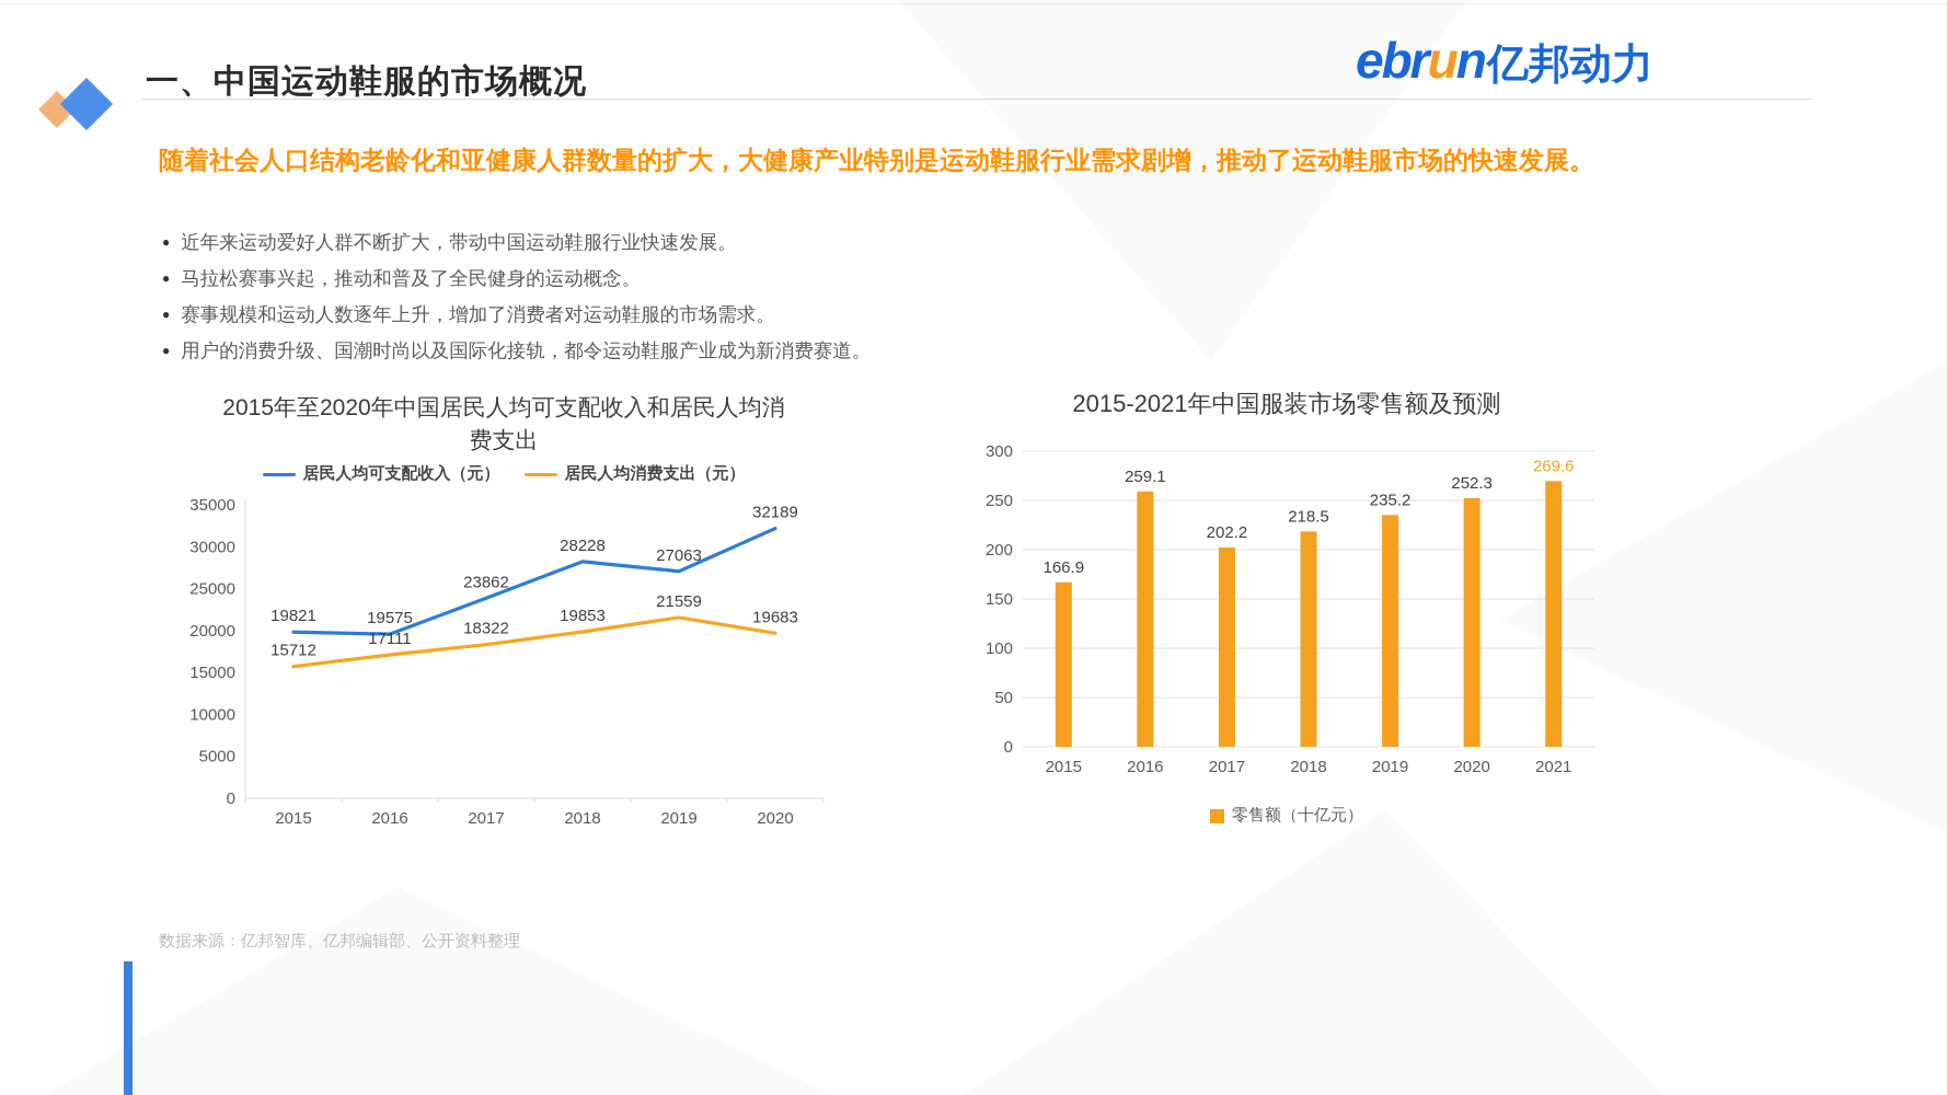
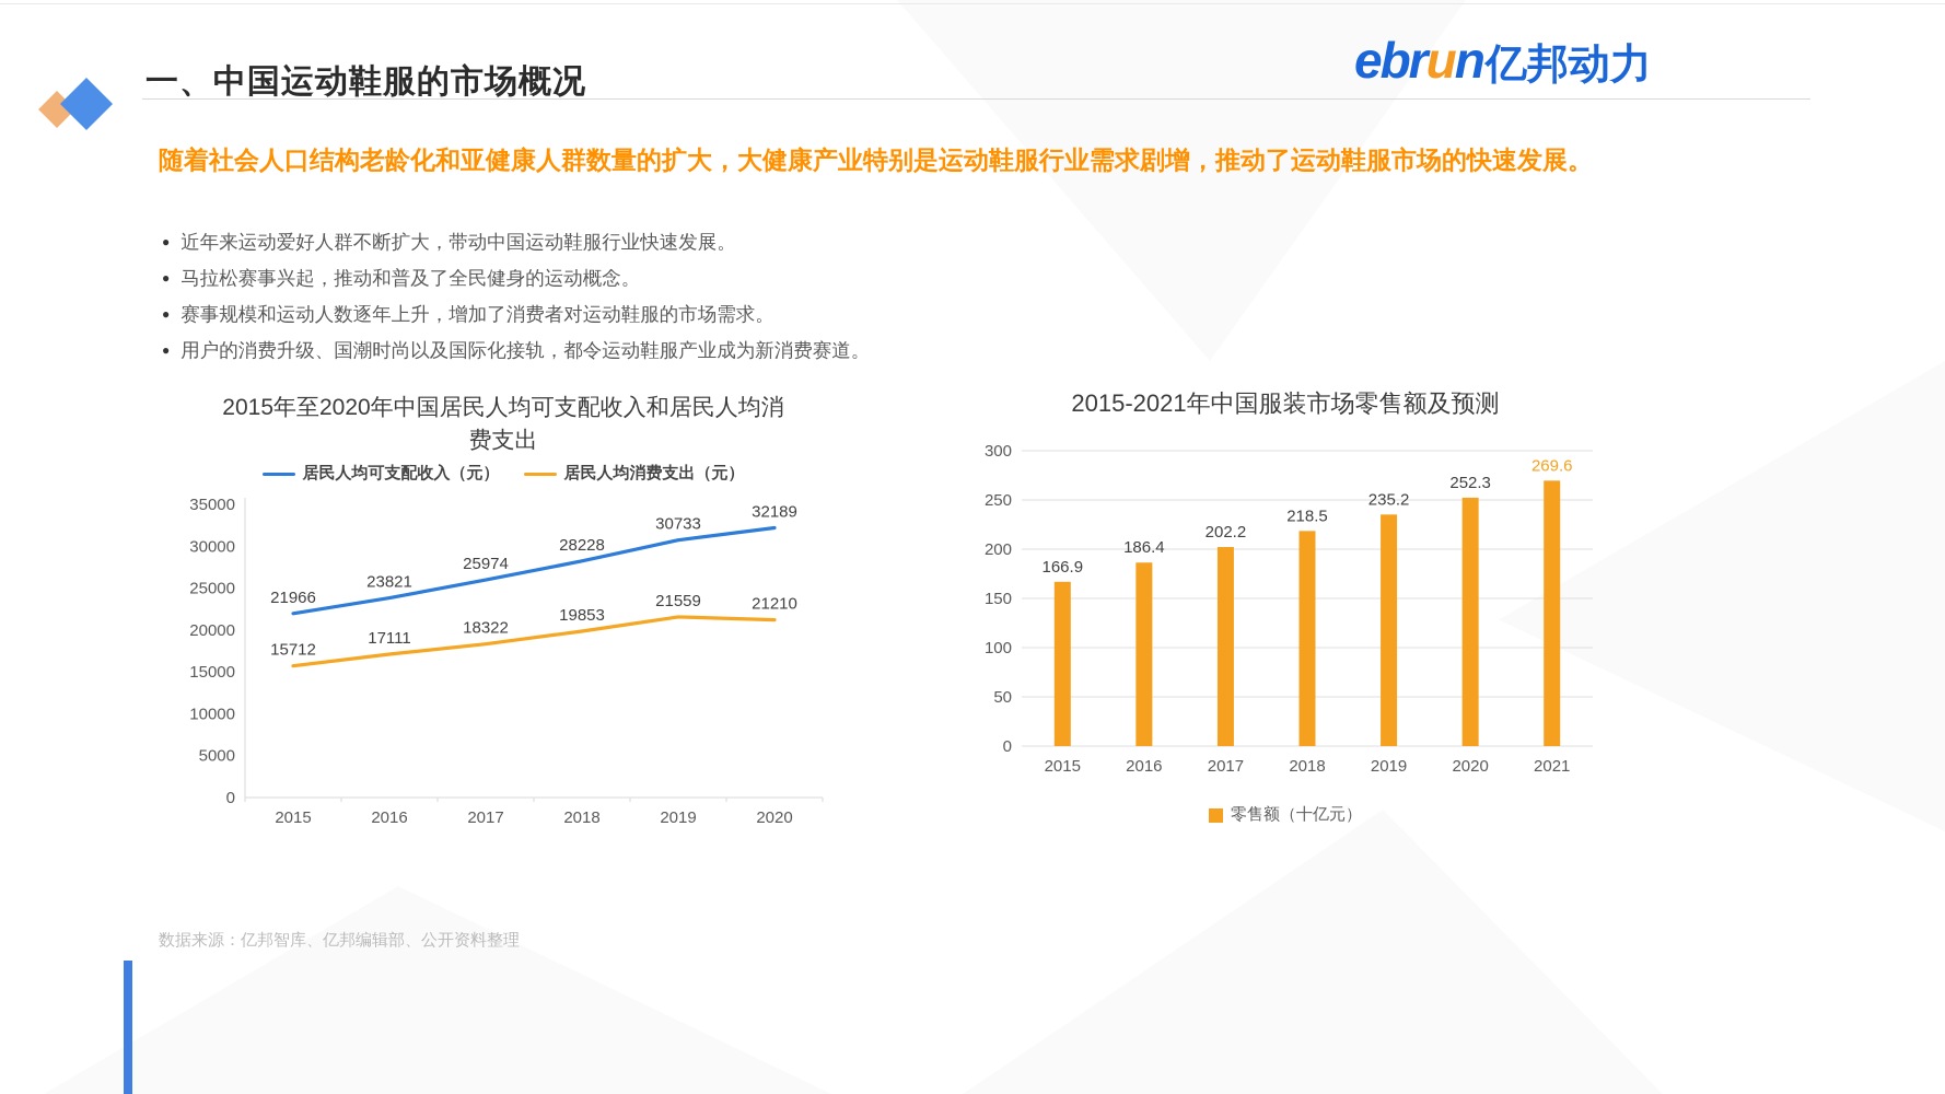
2015年至2020年中国居民人均可支配收入和居民人均消费支出/居民人均可支配收入（元）/2015: 19821 -> 21966
2015年至2020年中国居民人均可支配收入和居民人均消费支出/居民人均可支配收入（元）/2016: 19575 -> 23821
2015年至2020年中国居民人均可支配收入和居民人均消费支出/居民人均可支配收入（元）/2017: 23862 -> 25974
2015年至2020年中国居民人均可支配收入和居民人均消费支出/居民人均可支配收入（元）/2019: 27063 -> 30733
2015年至2020年中国居民人均可支配收入和居民人均消费支出/居民人均消费支出（元）/2020: 19683 -> 21210
2015-2021年中国服装市场零售额及预测/2016: 259.1 -> 186.4
